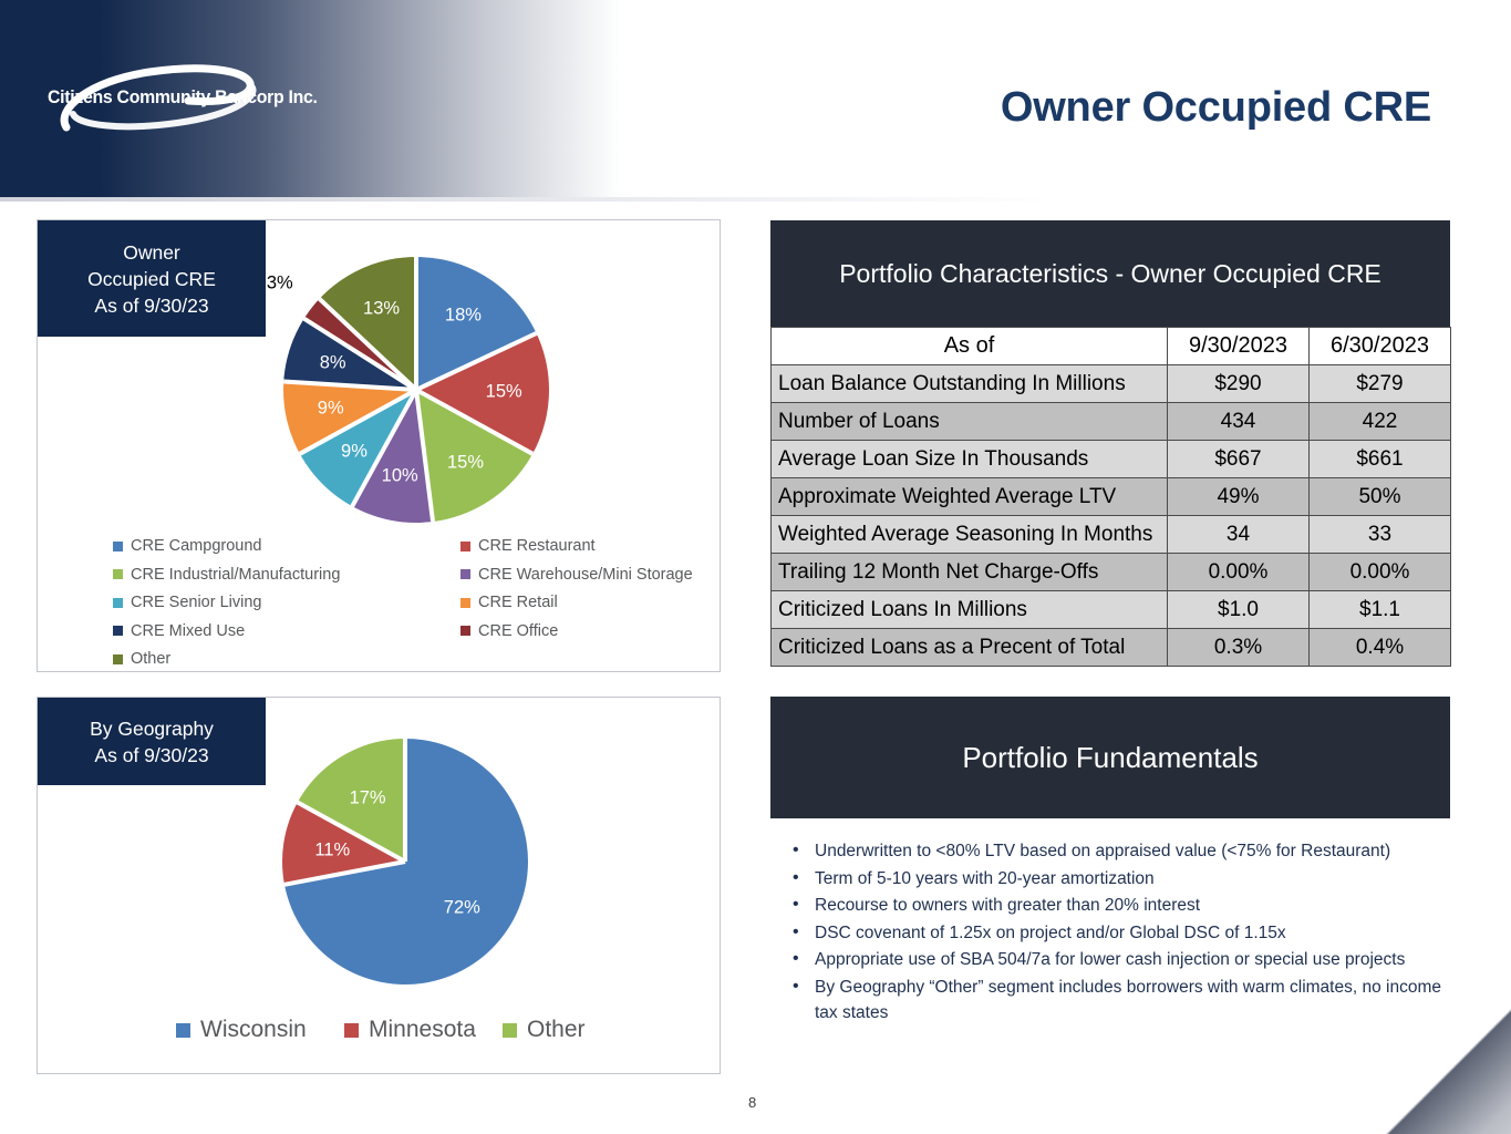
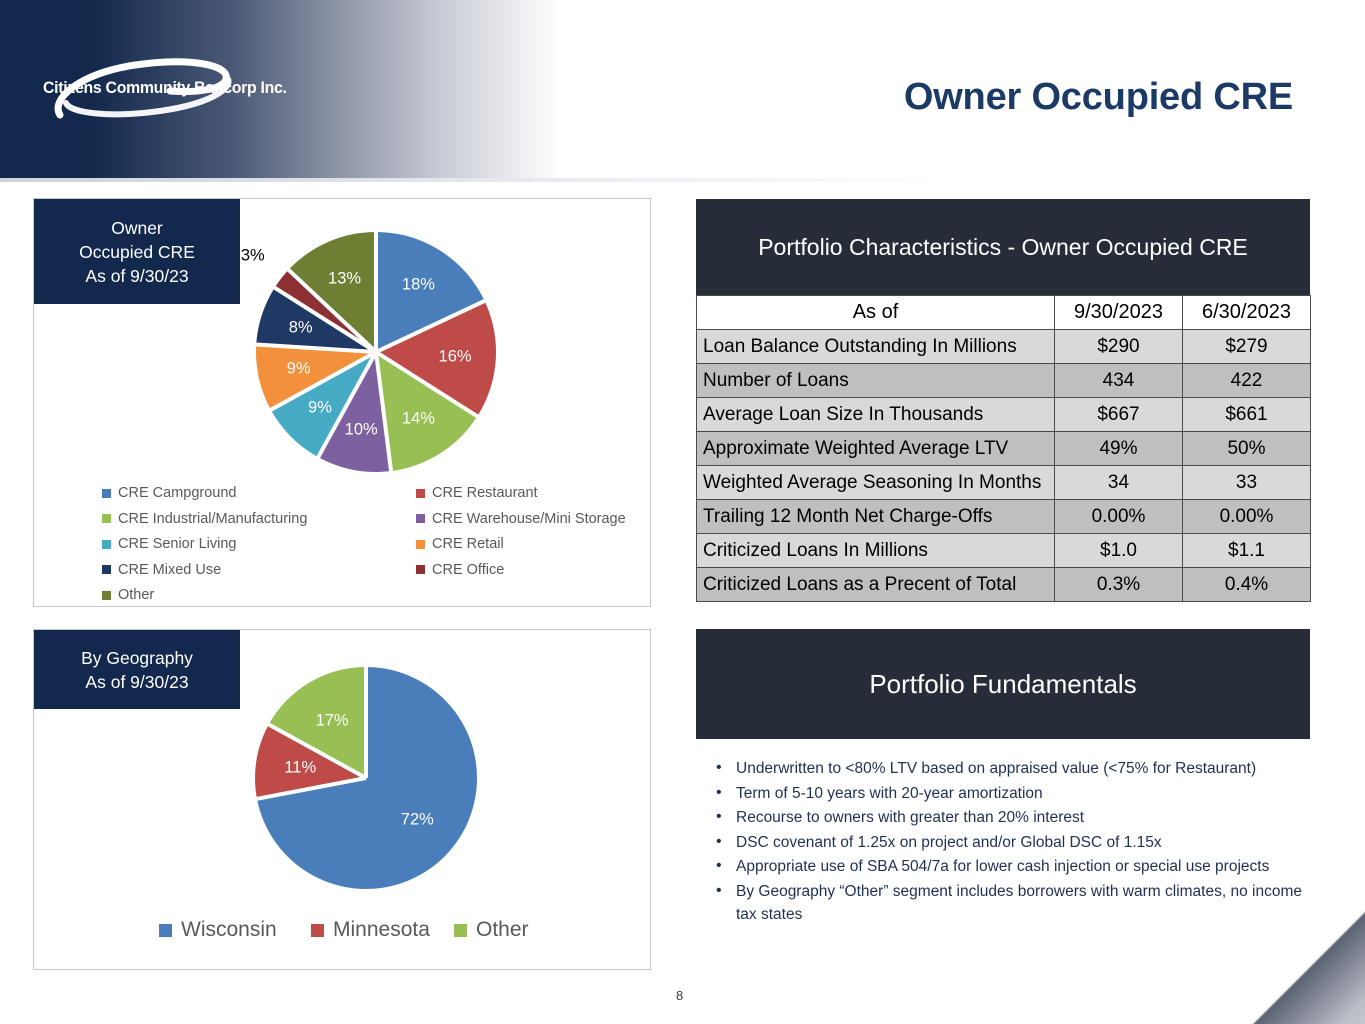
Owner Occupied CRE As of 9/30/23/CRE Restaurant: 15% -> 16%
Owner Occupied CRE As of 9/30/23/CRE Industrial/Manufacturing: 15% -> 14%
